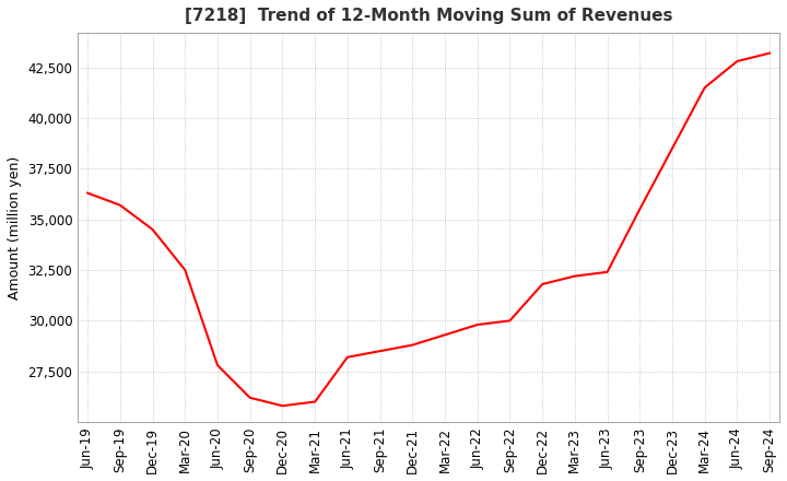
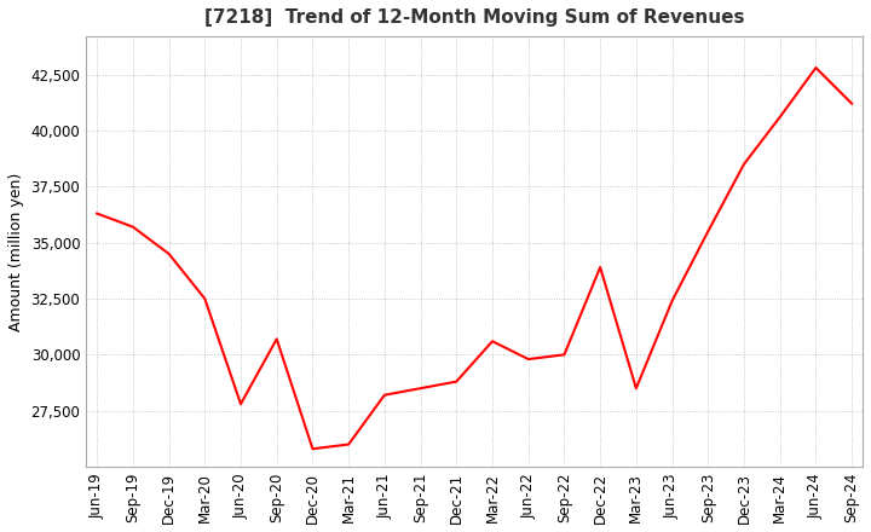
Sep-20: 26,200 -> 30,700
Mar-22: 29,300 -> 30,600
Dec-22: 31,800 -> 33,900
Mar-23: 32,200 -> 28,500
Mar-24: 41,500 -> 40,600
Sep-24: 43,200 -> 41,200
